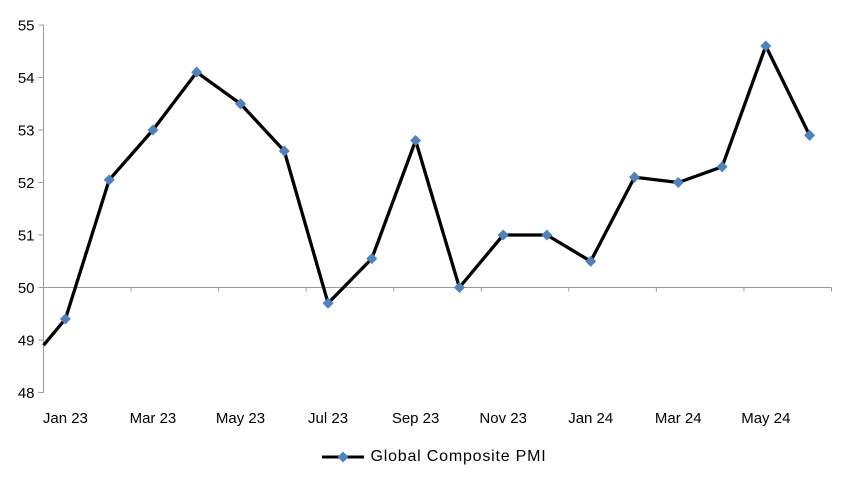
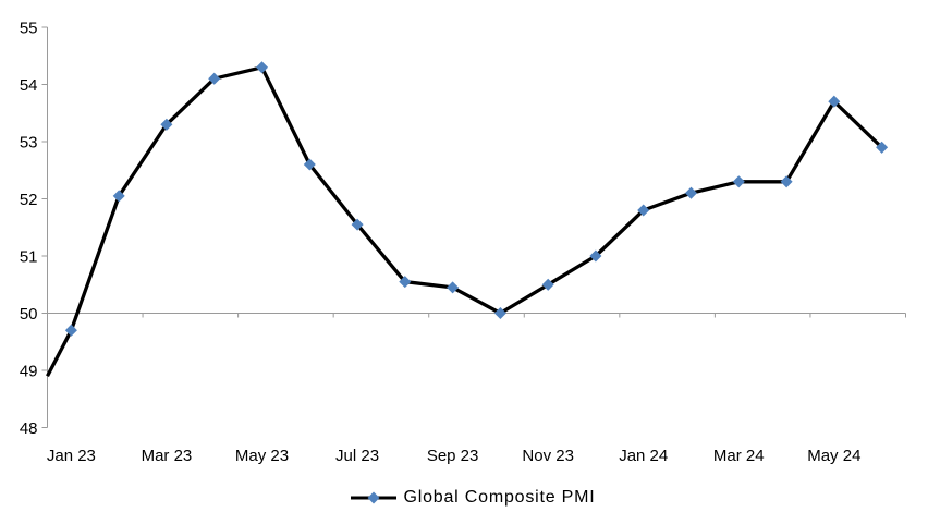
Jan 23: 49.4 -> 49.7
Mar 23: 53.0 -> 53.3
May 23: 53.5 -> 54.3
Jul 23: 49.7 -> 51.5
Sep 23: 52.8 -> 50.5
Nov 23: 51.0 -> 50.5
Jan 24: 50.5 -> 51.8
Mar 24: 52.0 -> 52.3
May 24: 54.6 -> 53.7
